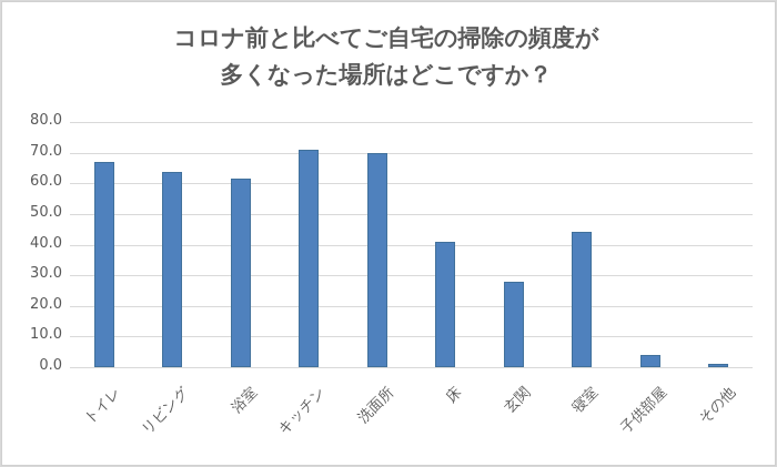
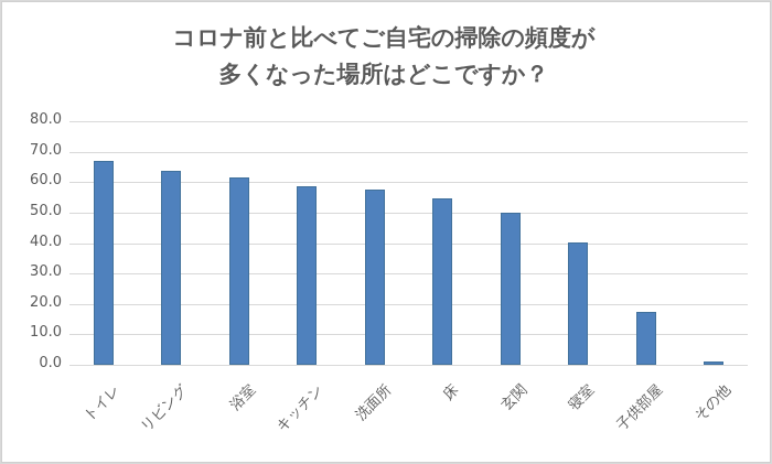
キッチン: 71 -> 59
洗面所: 70 -> 58
床: 41 -> 54
玄関: 28 -> 50
寝室: 44 -> 40
子供部屋: 4 -> 17
